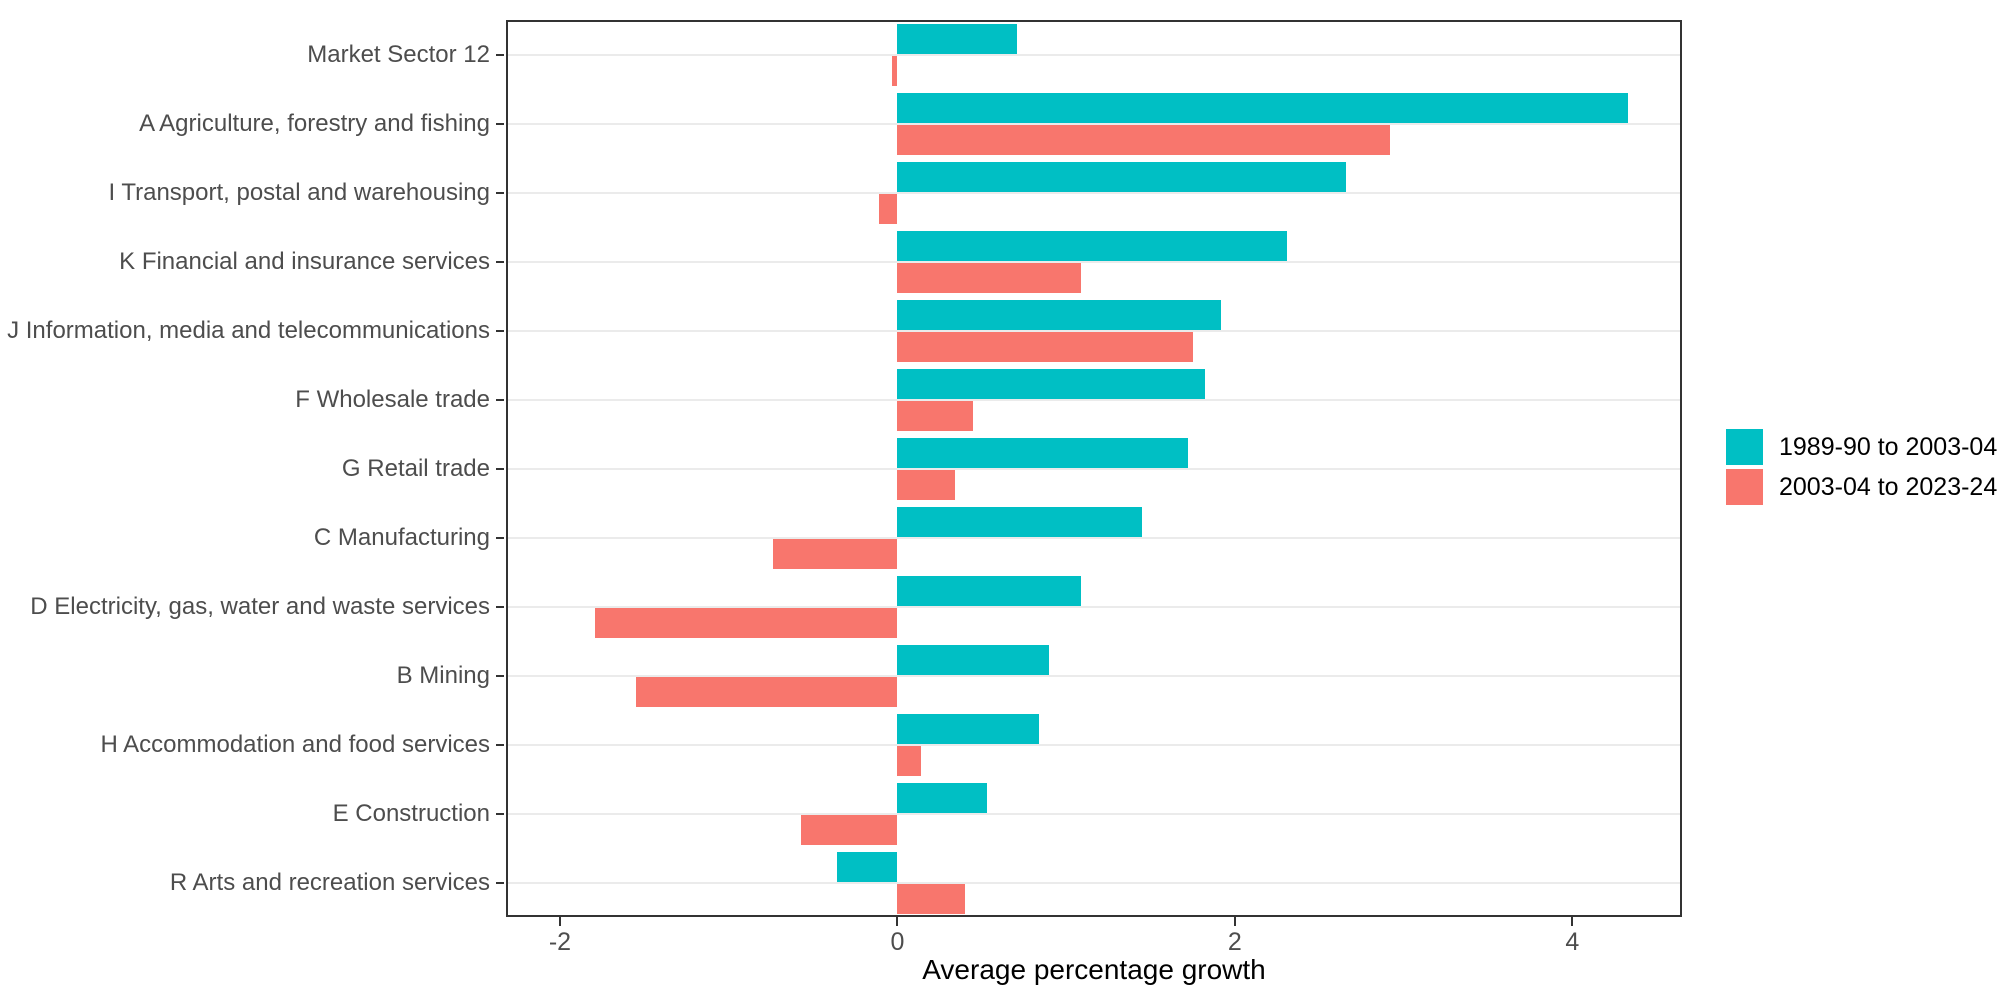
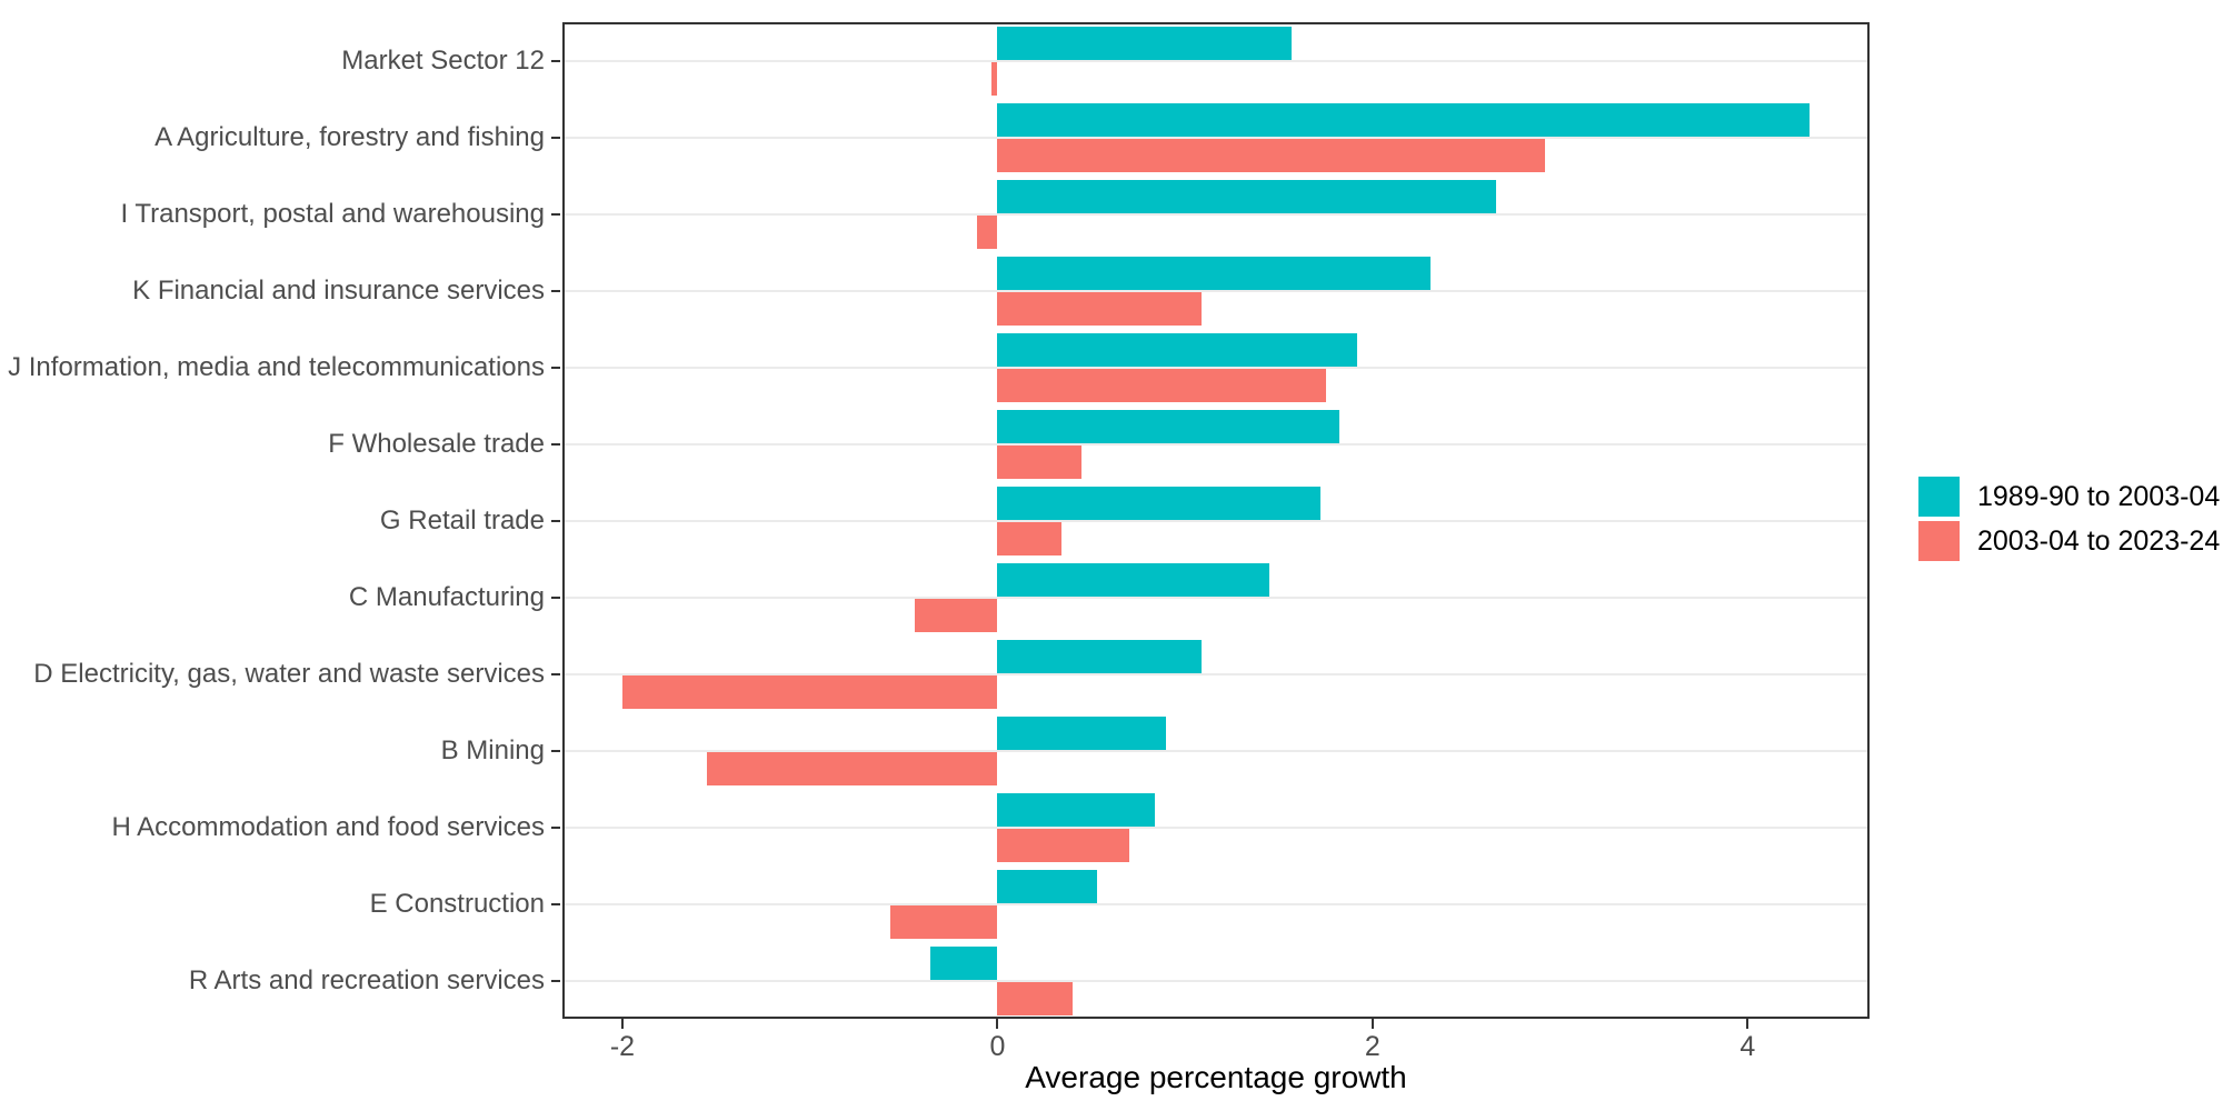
1989-90 to 2003-04/Market Sector 12: 0.71 -> 1.57
2003-04 to 2023-24/C Manufacturing: -0.74 -> -0.44
2003-04 to 2023-24/D Electricity, gas, water and waste services: -1.79 -> -2.00
2003-04 to 2023-24/H Accommodation and food services: 0.14 -> 0.70
